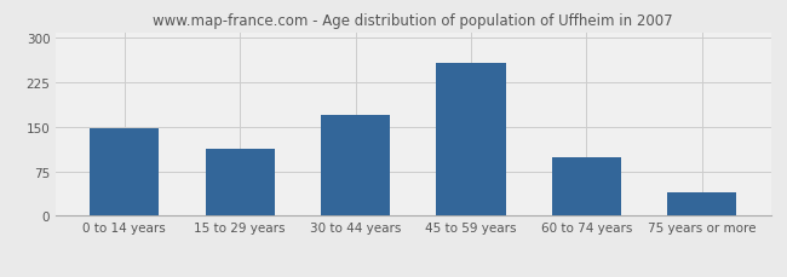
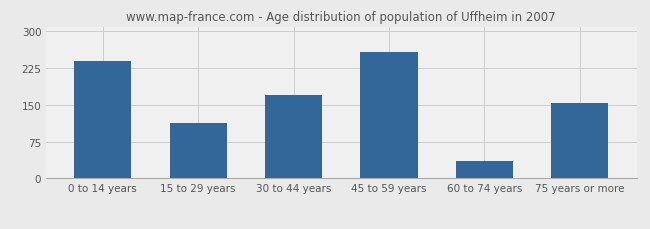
0 to 14 years: 148 -> 240
60 to 74 years: 98 -> 35
75 years or more: 40 -> 155
